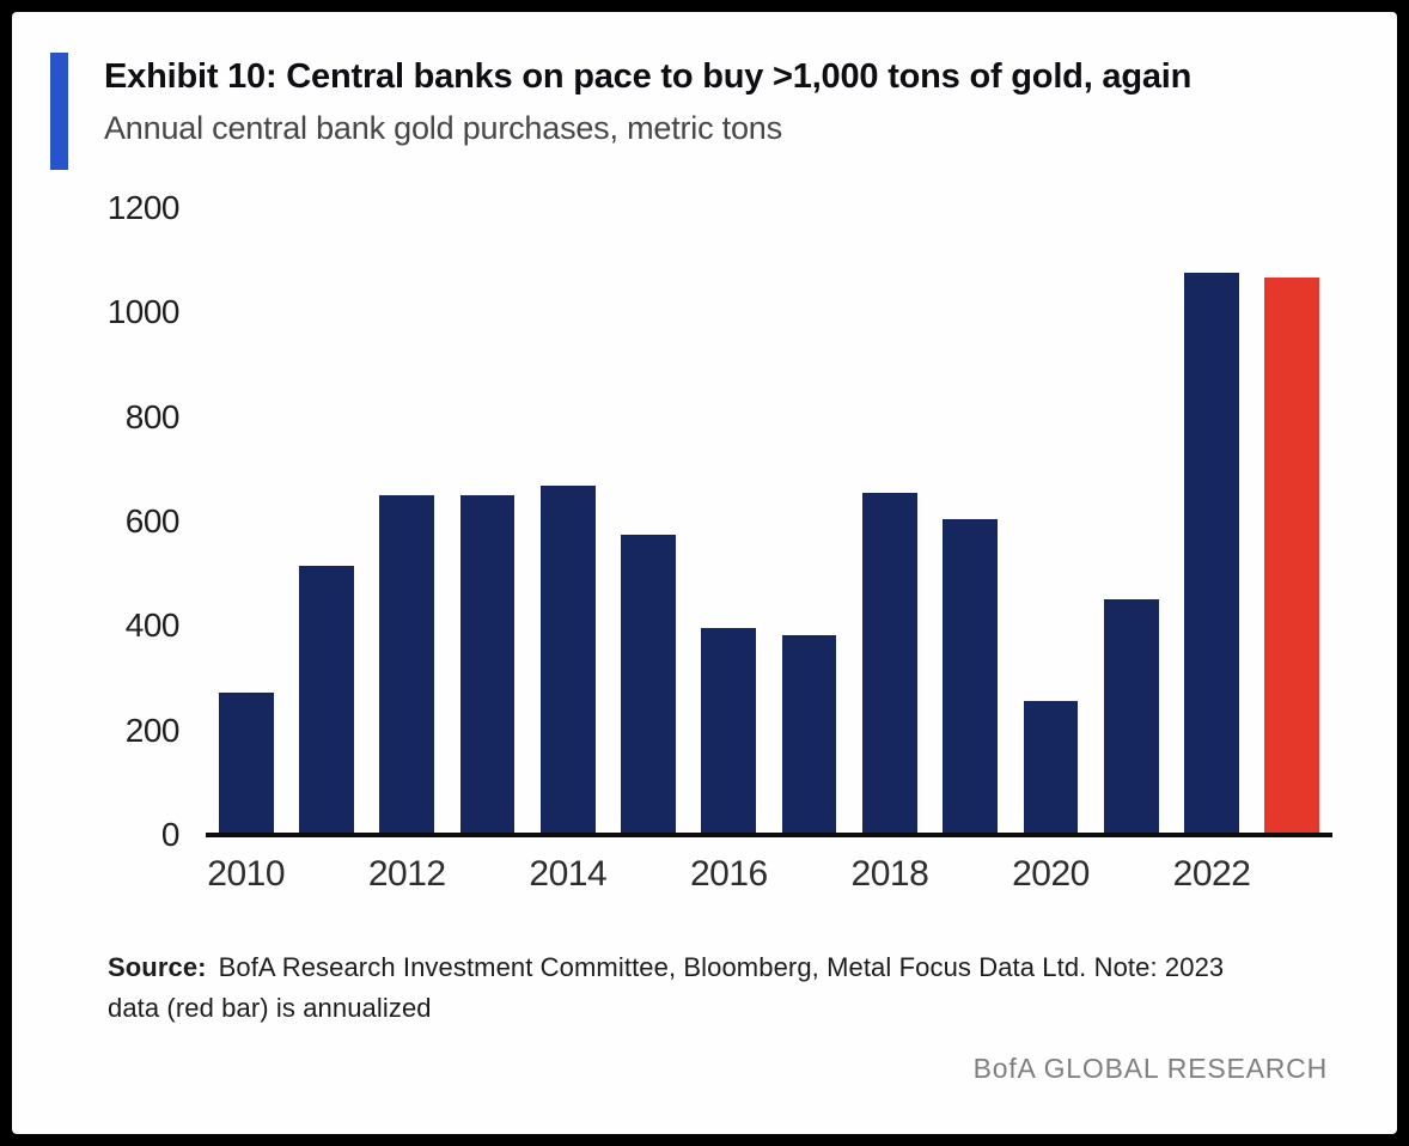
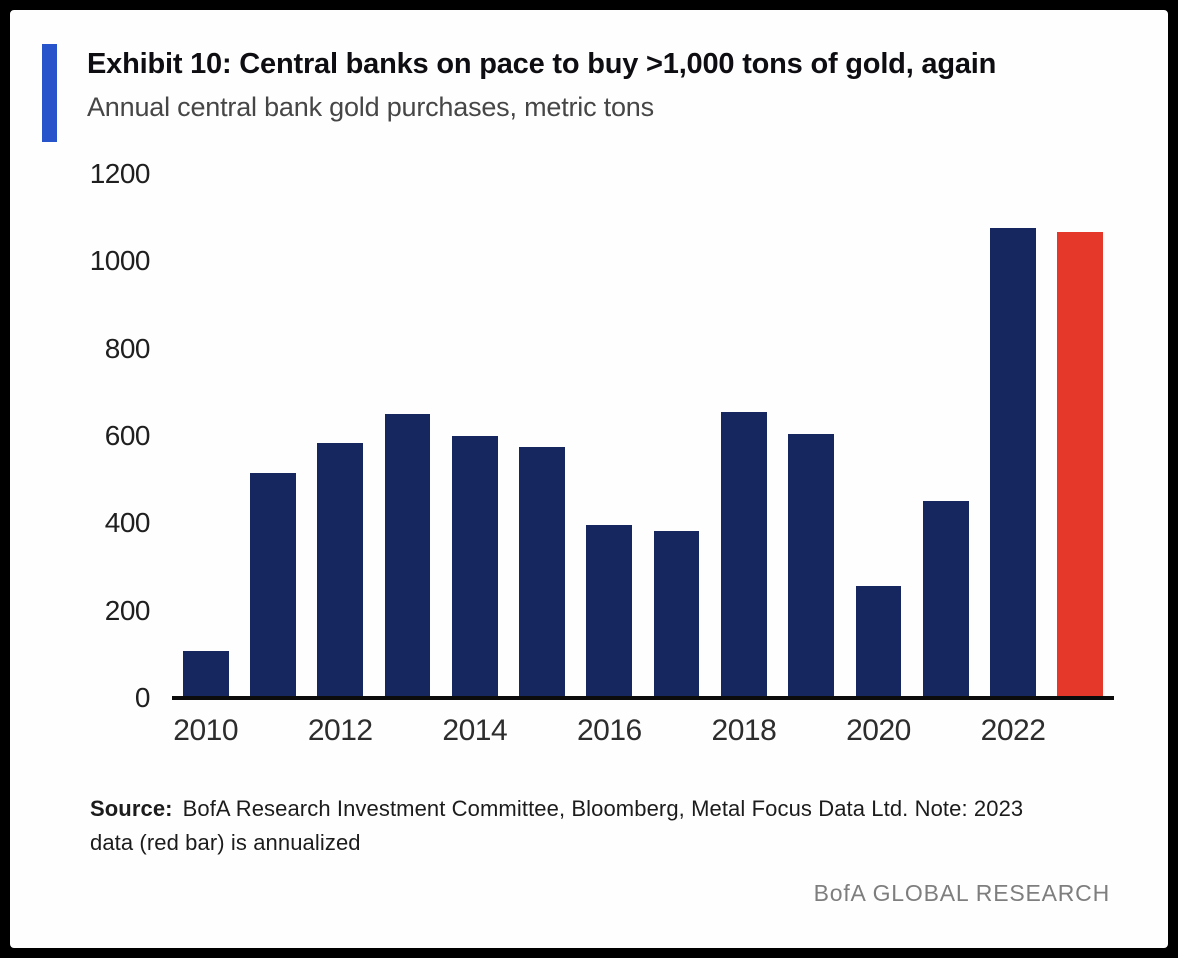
2010: 270 -> 100
2012: 650 -> 580
2014: 670 -> 600
